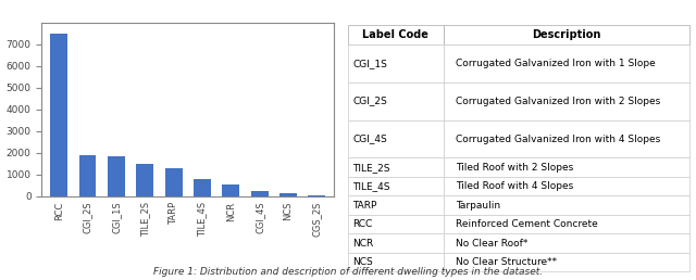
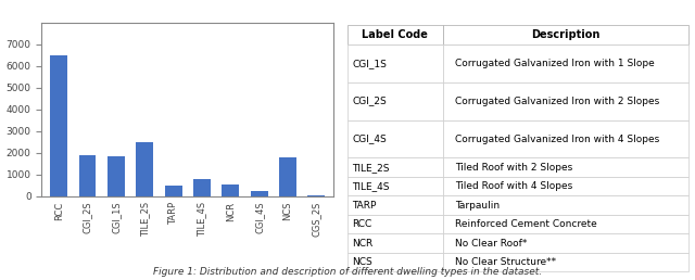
RCC: 7500 -> 6500
TILE_2S: 1500 -> 2500
TARP: 1300 -> 500
NCS: 100 -> 1800
